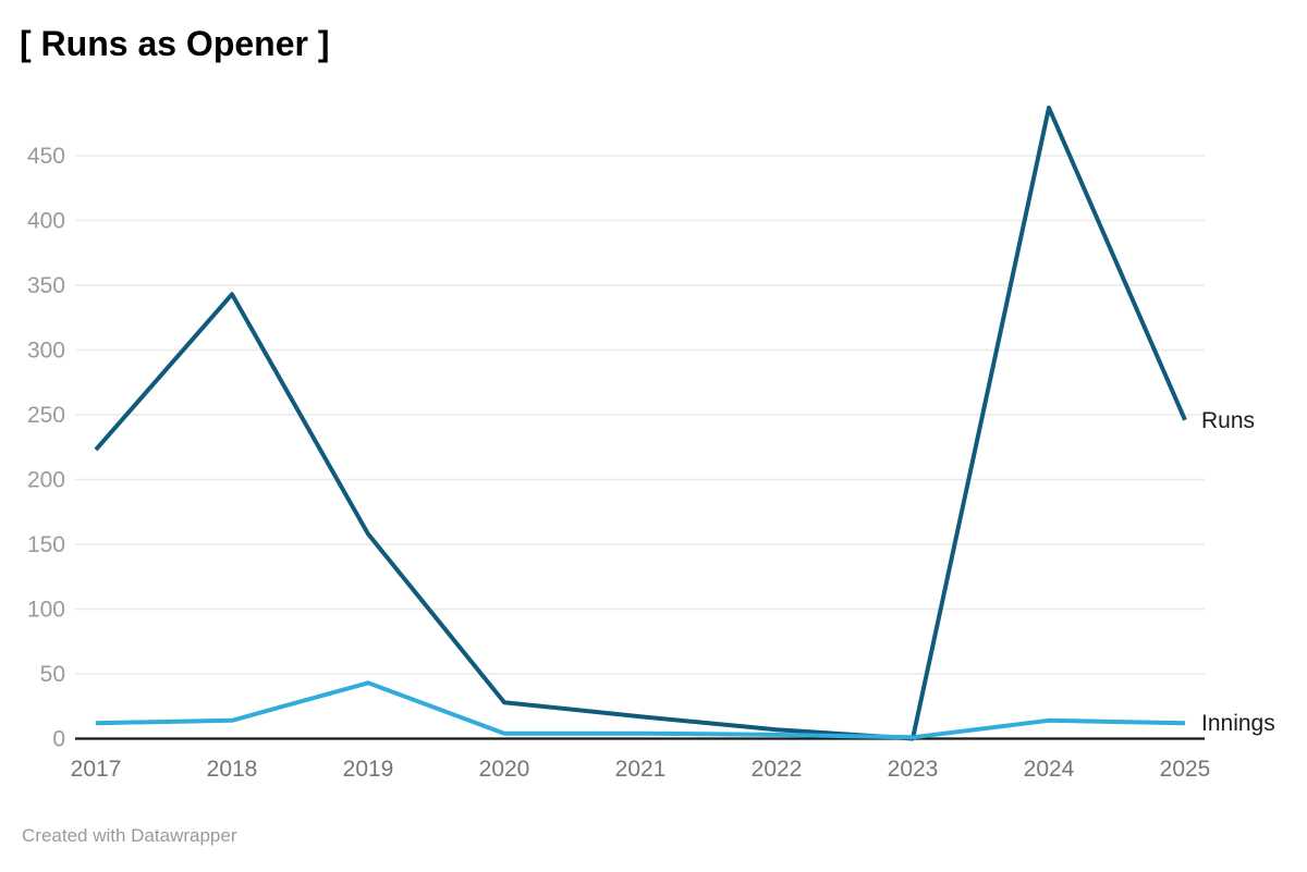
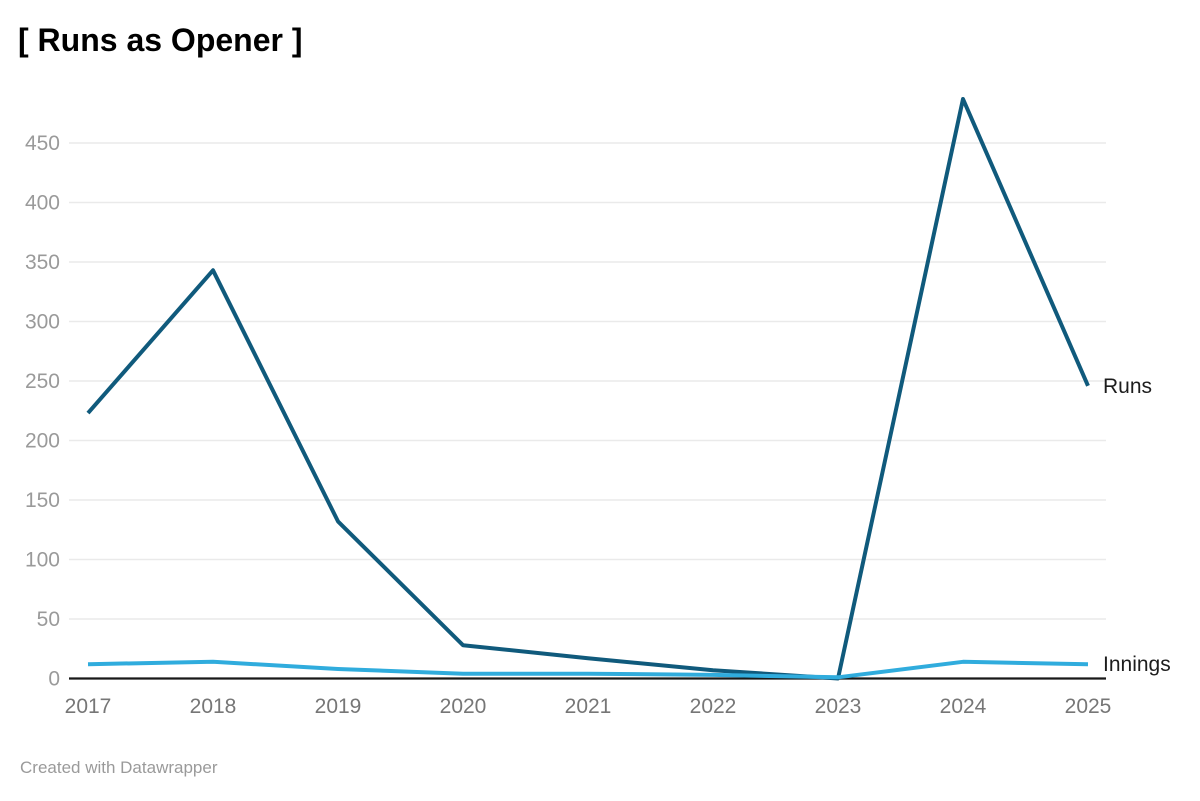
Runs/2019: 158 -> 132
Innings/2019: 43 -> 8
